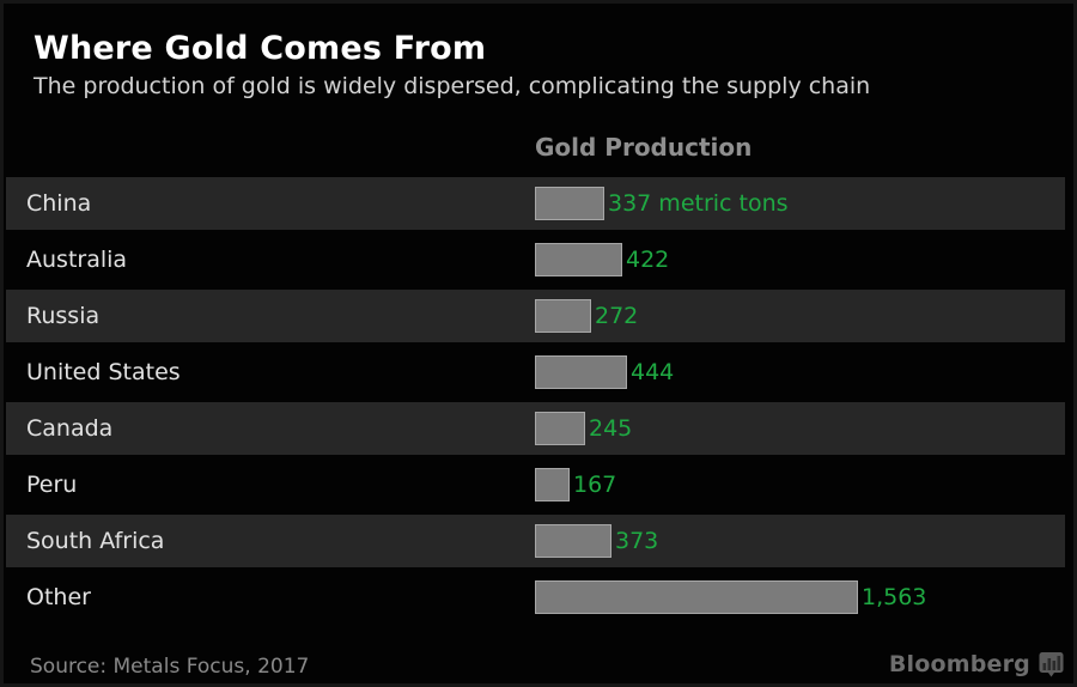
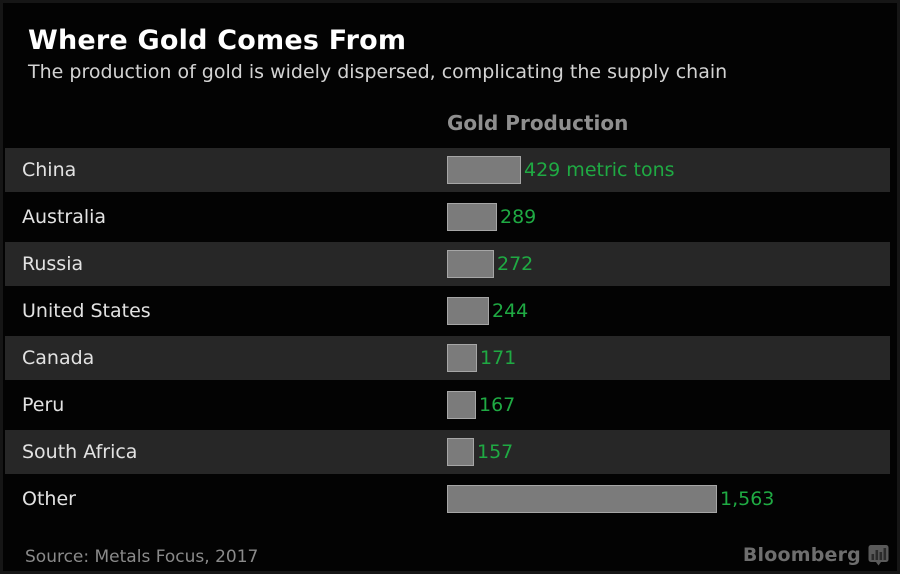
China: 337 -> 429
Australia: 422 -> 289
United States: 444 -> 244
Canada: 245 -> 171
South Africa: 373 -> 157
